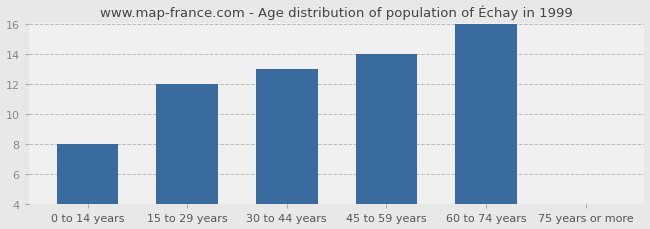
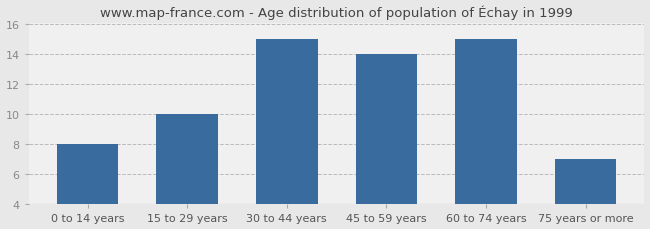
15 to 29 years: 12 -> 10
30 to 44 years: 13 -> 15
60 to 74 years: 16 -> 15
75 years or more: 4 -> 7
